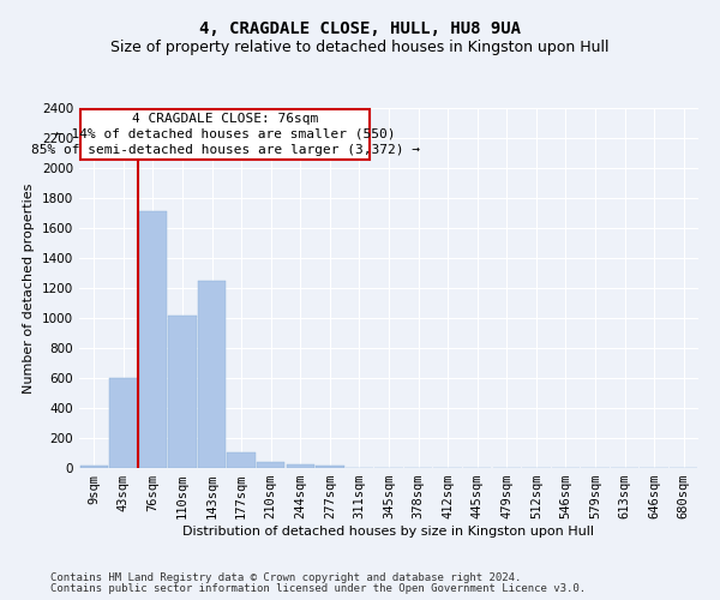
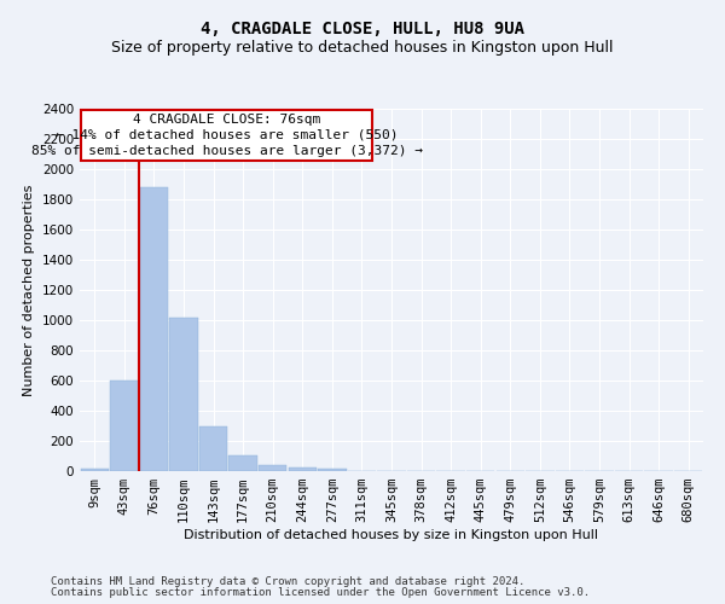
76sqm: 1710 -> 1880
143sqm: 1250 -> 300
